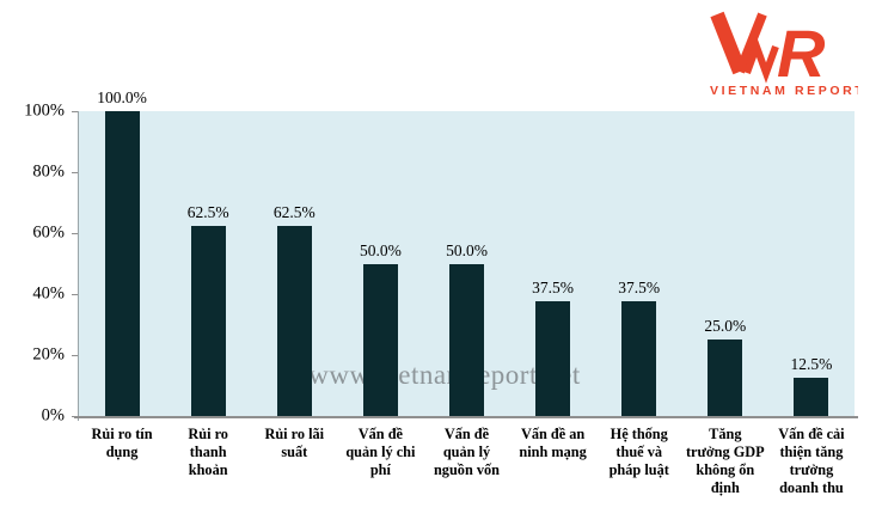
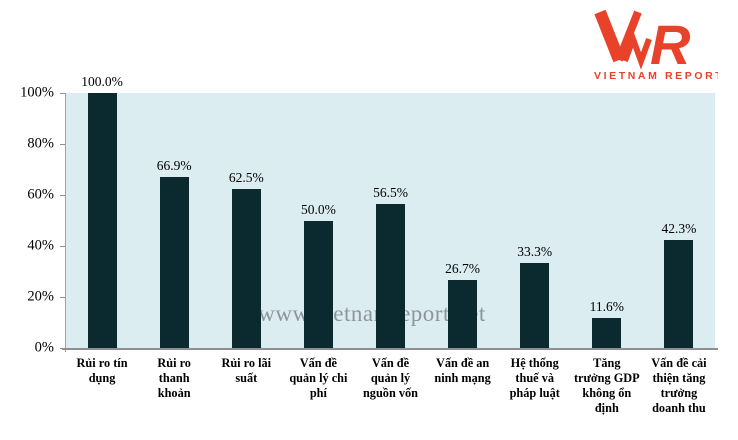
Rủi ro thanh khoản: 62.5% -> 66.9%
Vấn đề quản lý nguồn vốn: 50.0% -> 56.5%
Vấn đề an ninh mạng: 37.5% -> 26.7%
Hệ thống thuế và pháp luật: 37.5% -> 33.3%
Tăng trưởng GDP không ổn định: 25.0% -> 11.6%
Vấn đề cải thiện tăng trưởng doanh thu: 12.5% -> 42.3%
